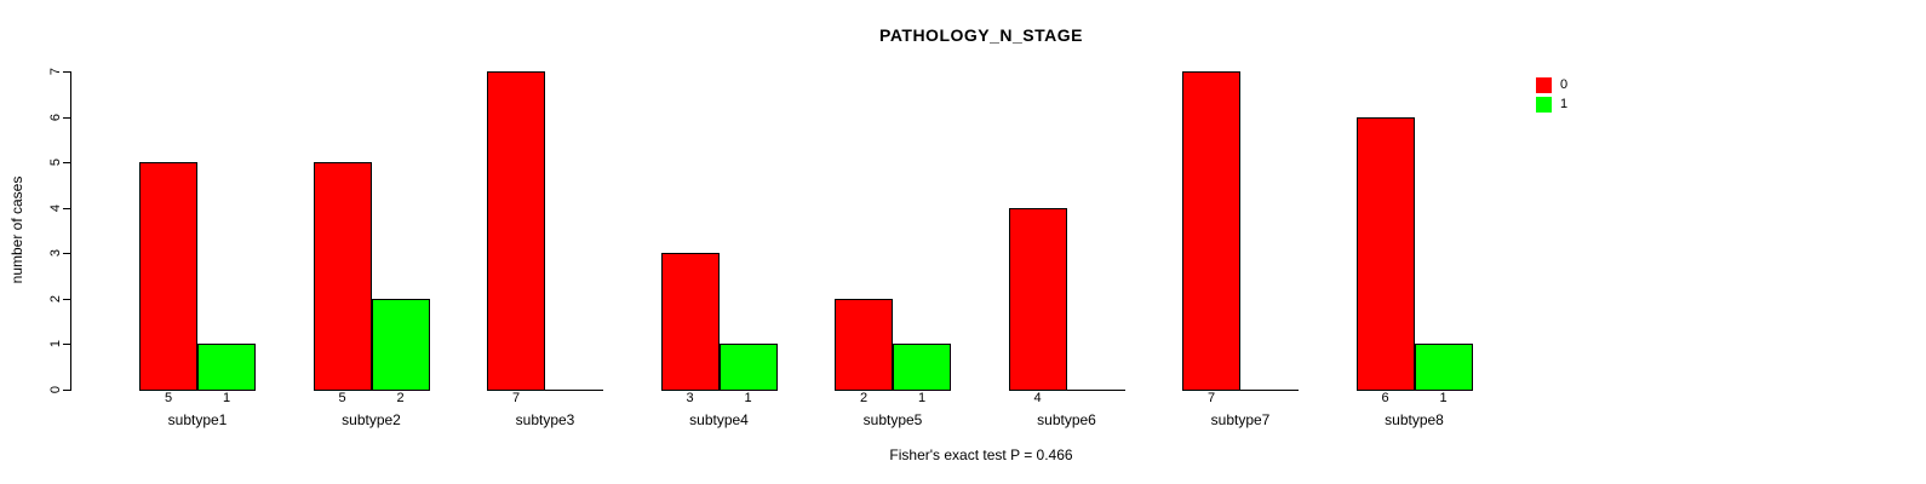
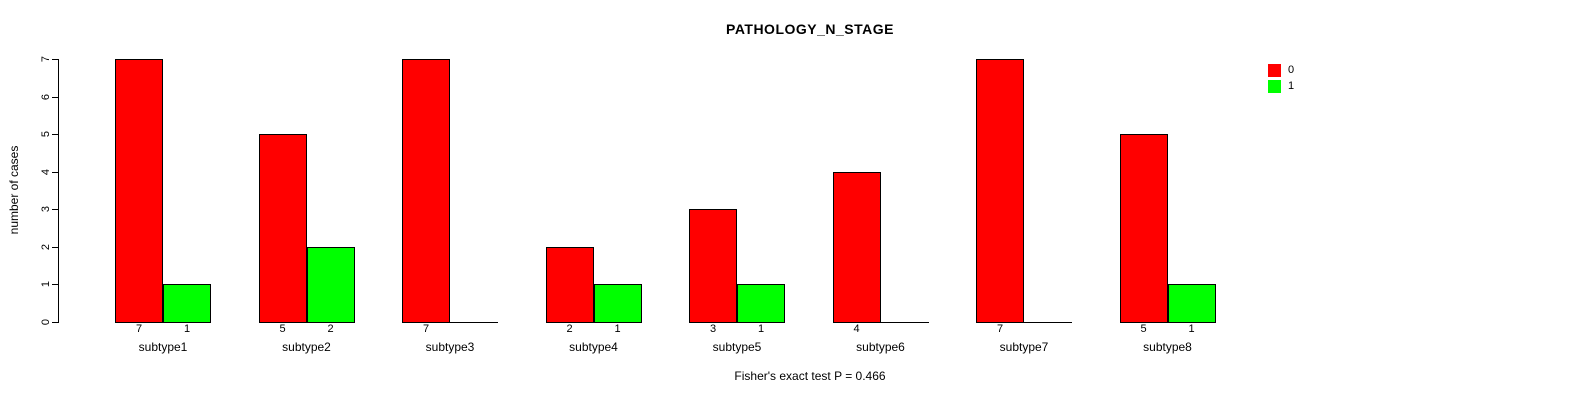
0/subtype1: 5 -> 7
0/subtype4: 3 -> 2
0/subtype5: 2 -> 3
0/subtype8: 6 -> 5
